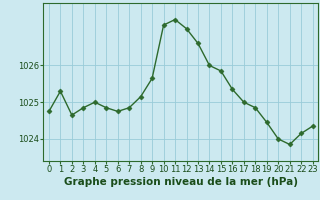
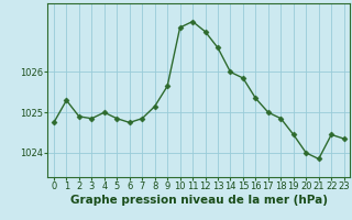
2: 1024.65 -> 1024.90
22: 1024.15 -> 1024.45
